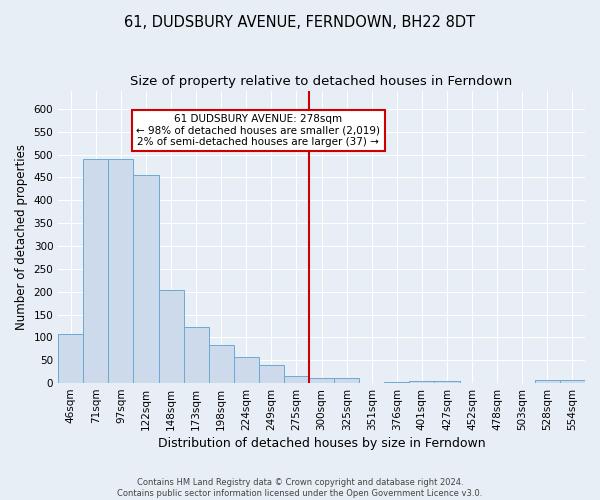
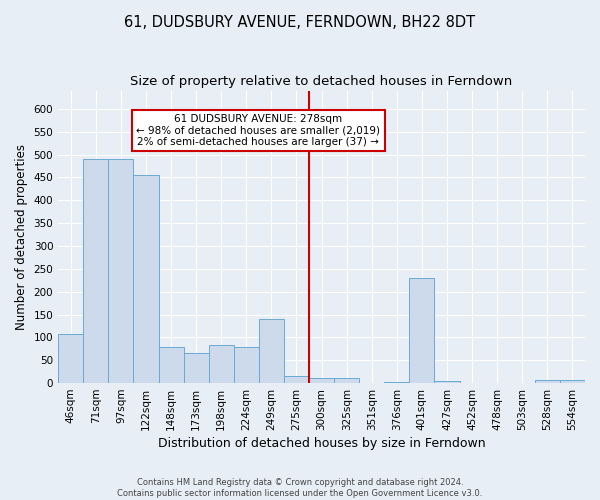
148sqm: 203 -> 80
173sqm: 122 -> 65
224sqm: 57 -> 80
249sqm: 39 -> 140
401sqm: 5 -> 230
